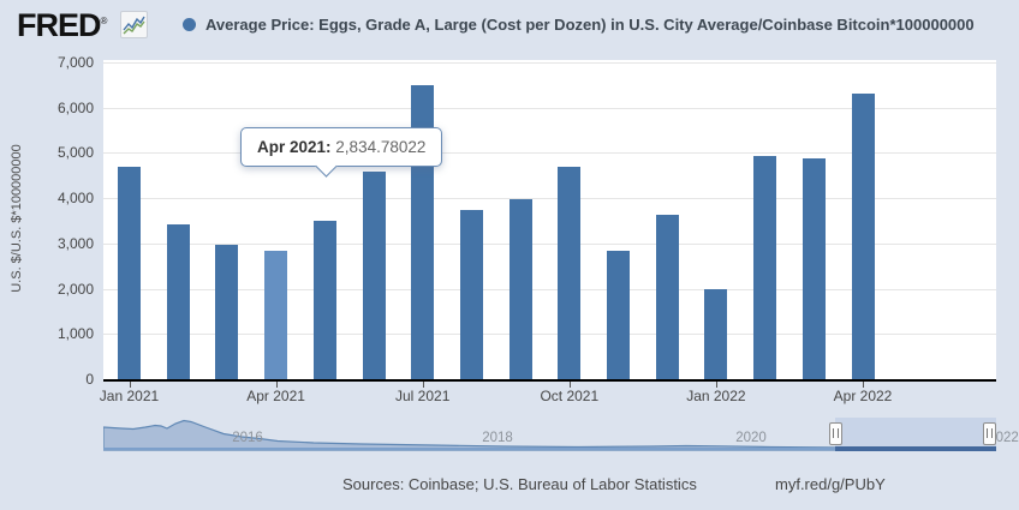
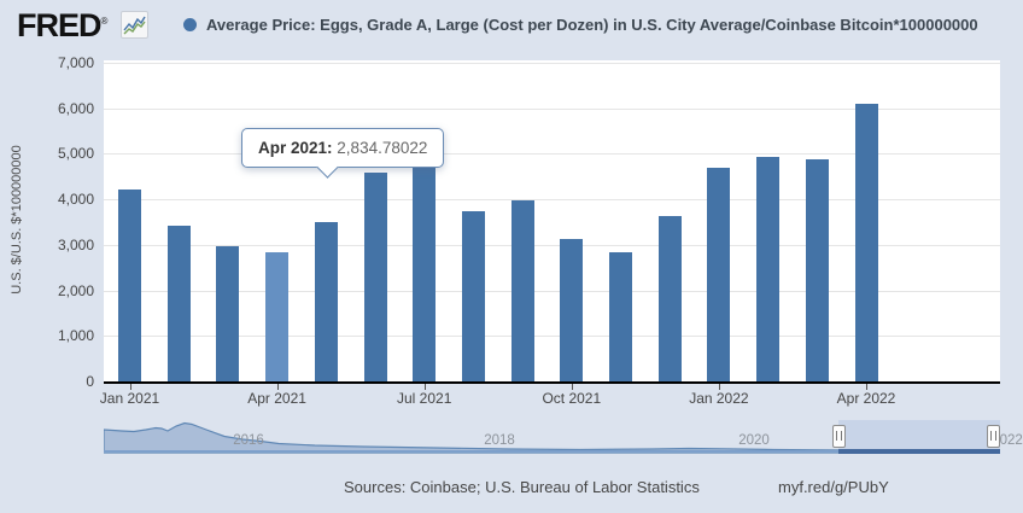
Jan 2021: 4700 -> 4200
Jul 2021: 6500 -> 4800
Oct 2021: 4700 -> 3100
Jan 2022: 2000 -> 4700
Apr 2022: 6300 -> 6100
